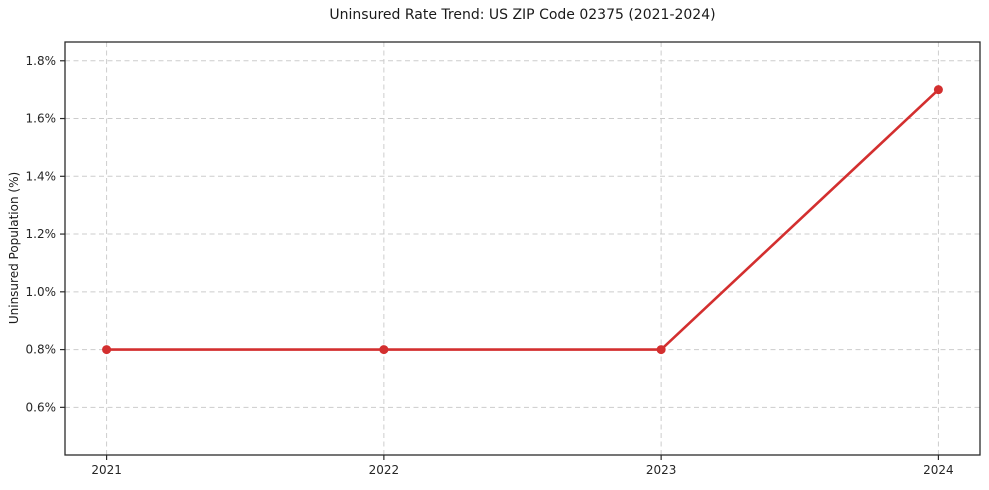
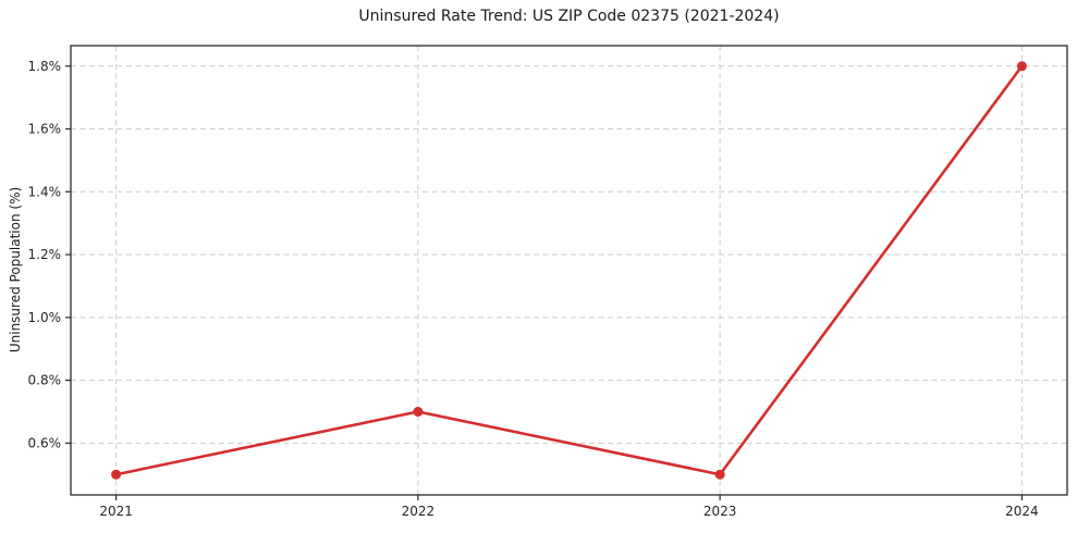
2021: 0.8% -> 0.5%
2022: 0.8% -> 0.7%
2023: 0.8% -> 0.5%
2024: 1.7% -> 1.8%
